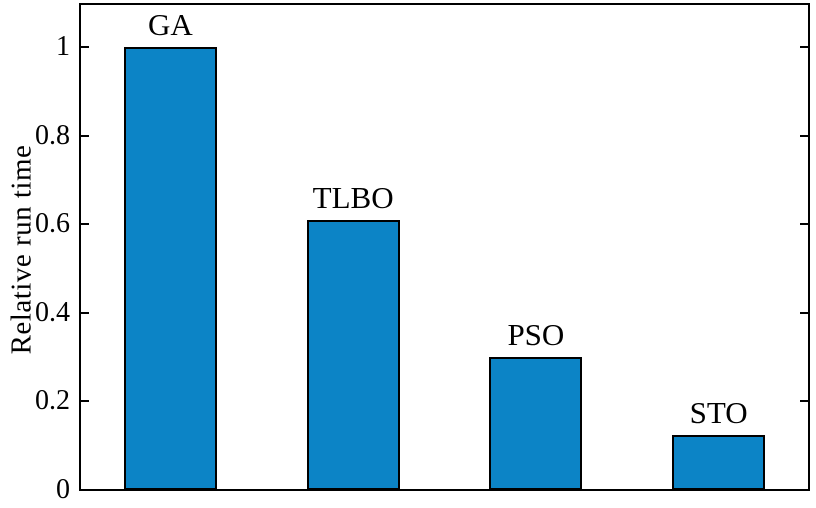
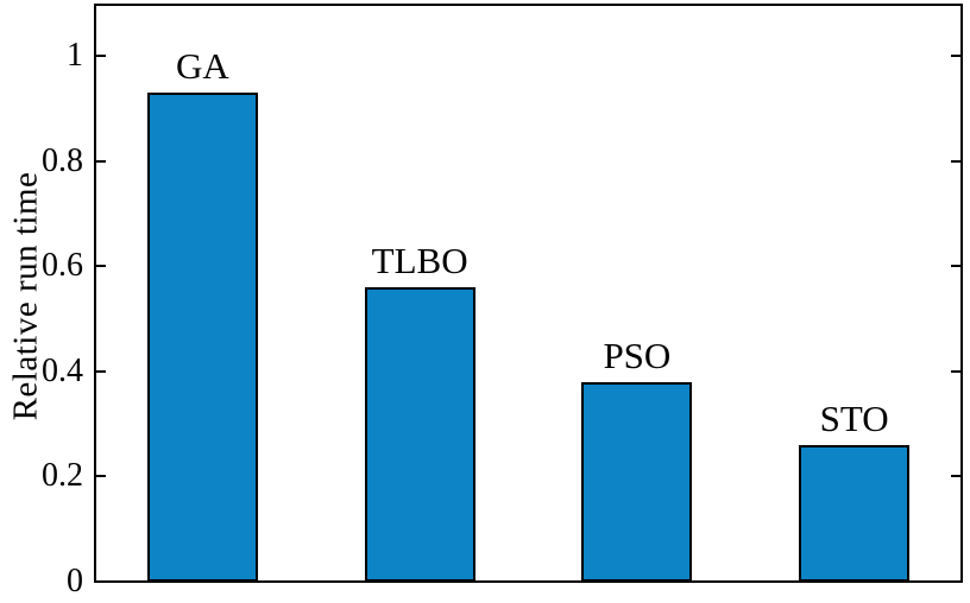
GA: 1.00 -> 0.93
TLBO: 0.61 -> 0.56
PSO: 0.30 -> 0.38
STO: 0.12 -> 0.26
